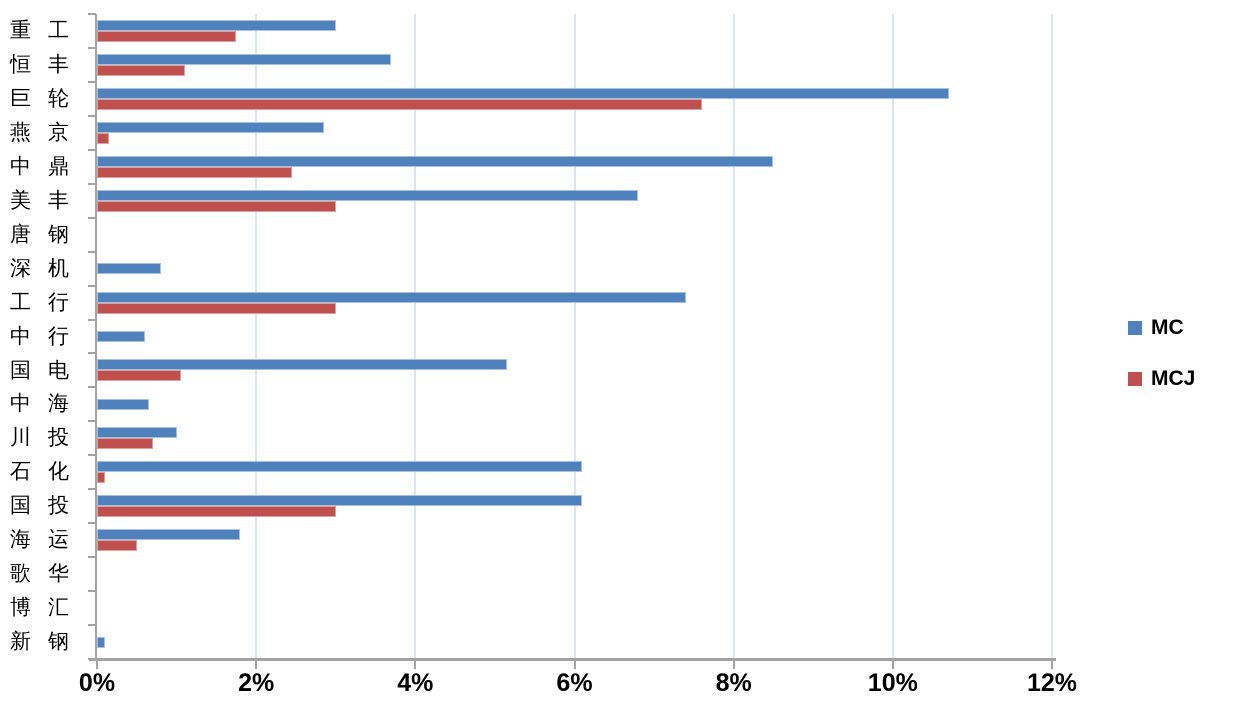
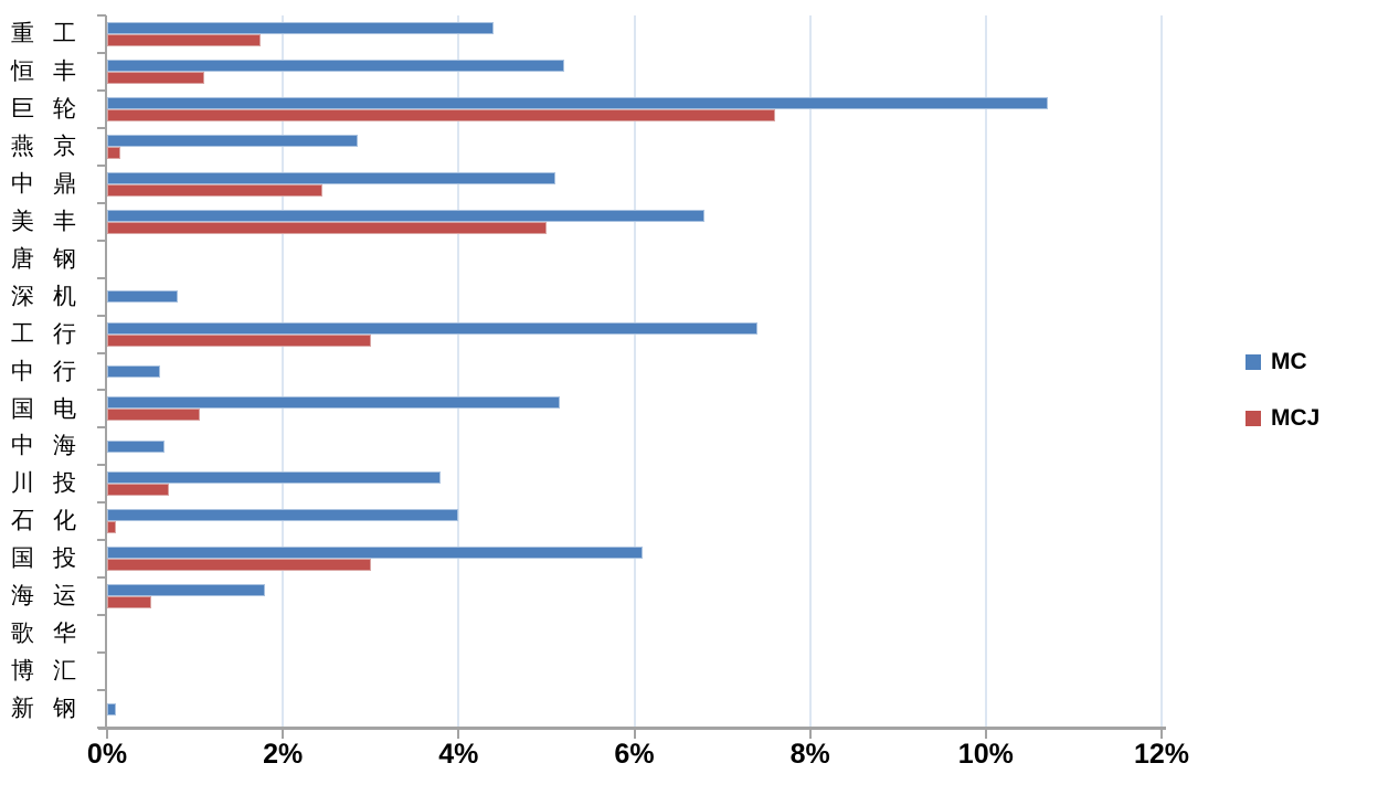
MC/重工: 3.0% -> 4.4%
MC/恒丰: 3.7% -> 5.2%
MC/中鼎: 8.5% -> 5.1%
MCJ/美丰: 3.0% -> 5.0%
MC/川投: 1.0% -> 3.8%
MC/石化: 6.1% -> 4.0%
